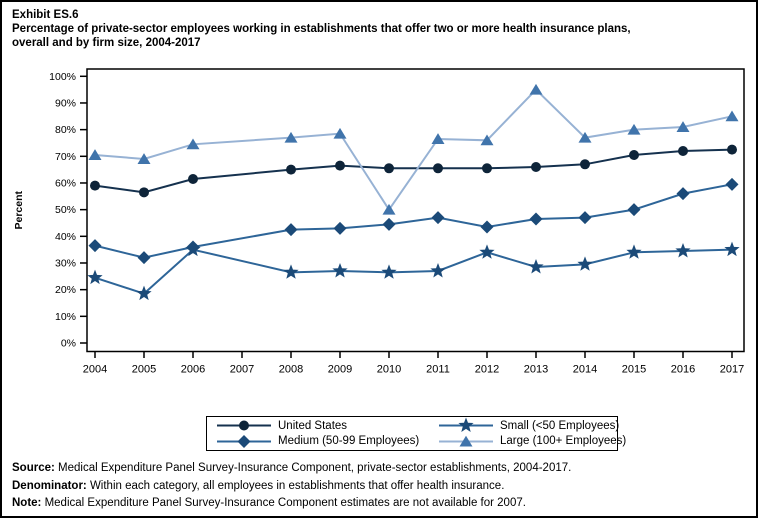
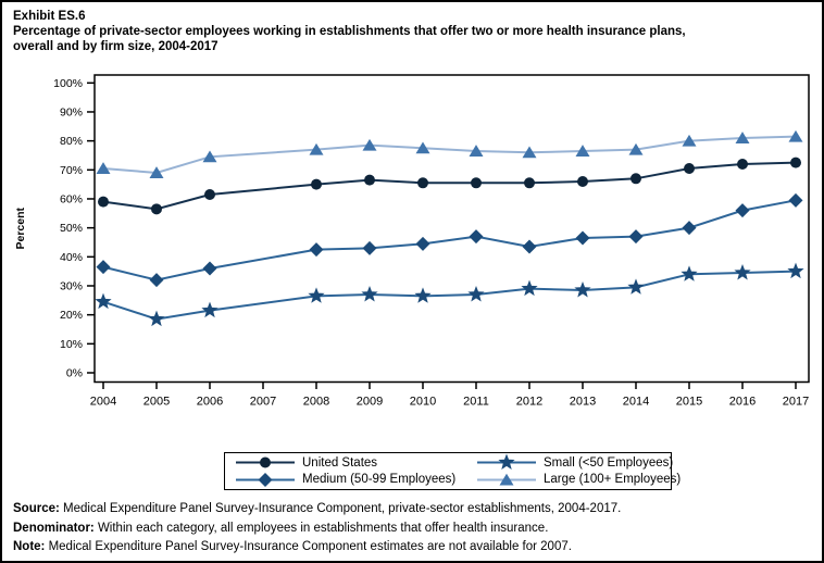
Small (<50 Employees)/2006: 35% -> 22%
Large (100+ Employees)/2010: 50% -> 78%
Small (<50 Employees)/2012: 34% -> 29%
Large (100+ Employees)/2013: 95% -> 76%
Large (100+ Employees)/2017: 85% -> 82%
